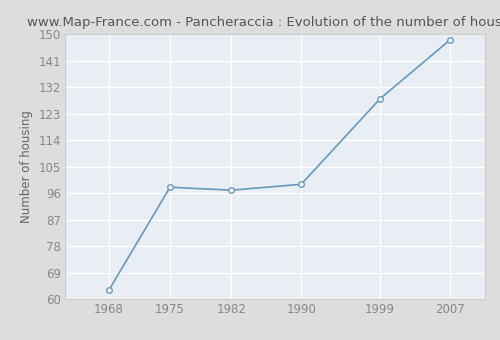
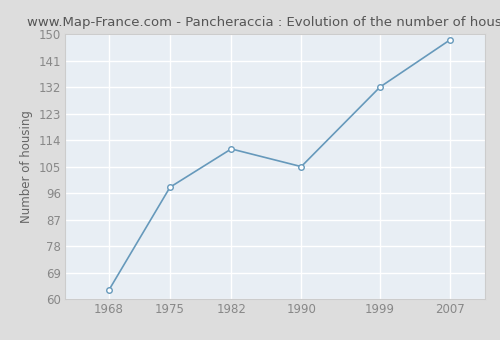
1982: 97 -> 111
1990: 99 -> 105
1999: 128 -> 132
